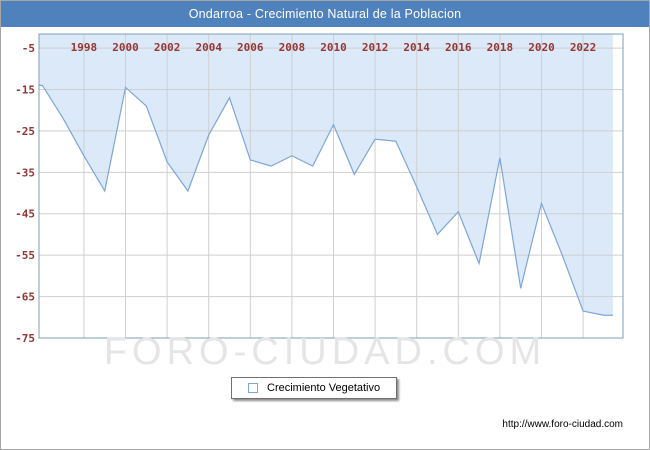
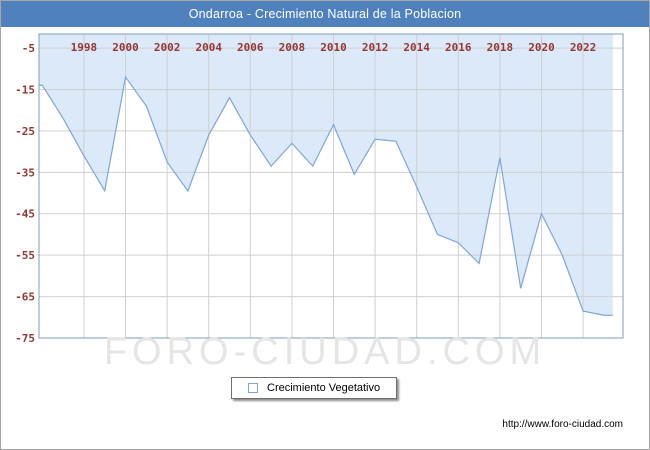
2000: -14 -> -12
2006: -32 -> -26
2008: -31 -> -28
2016: -44 -> -52
2020: -42 -> -45
